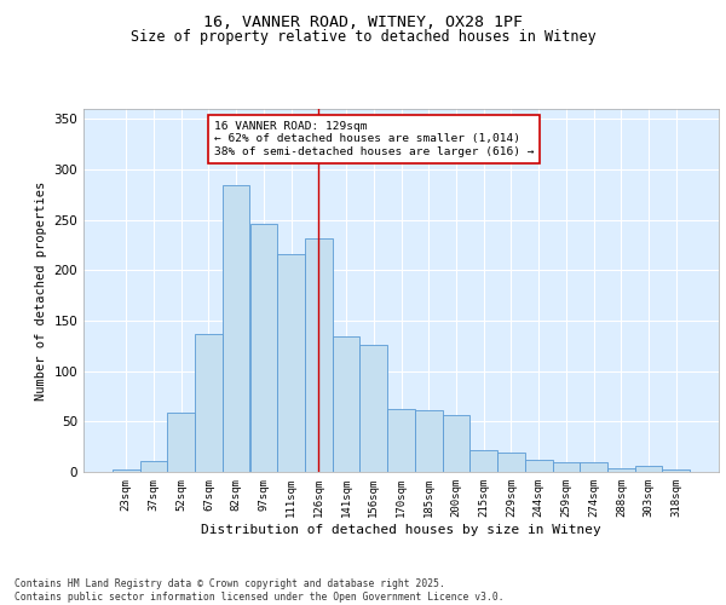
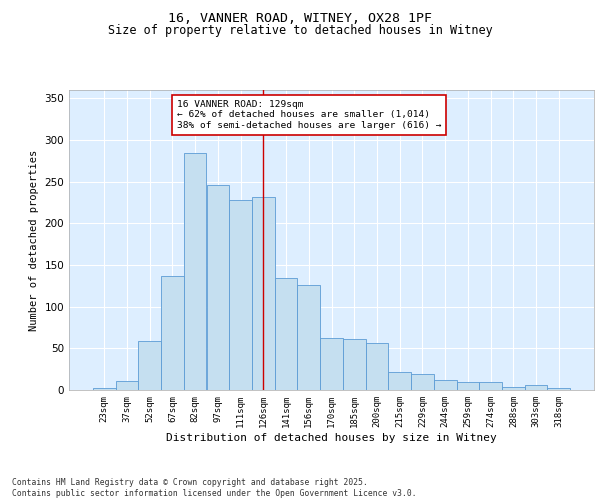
111sqm: 216 -> 228
